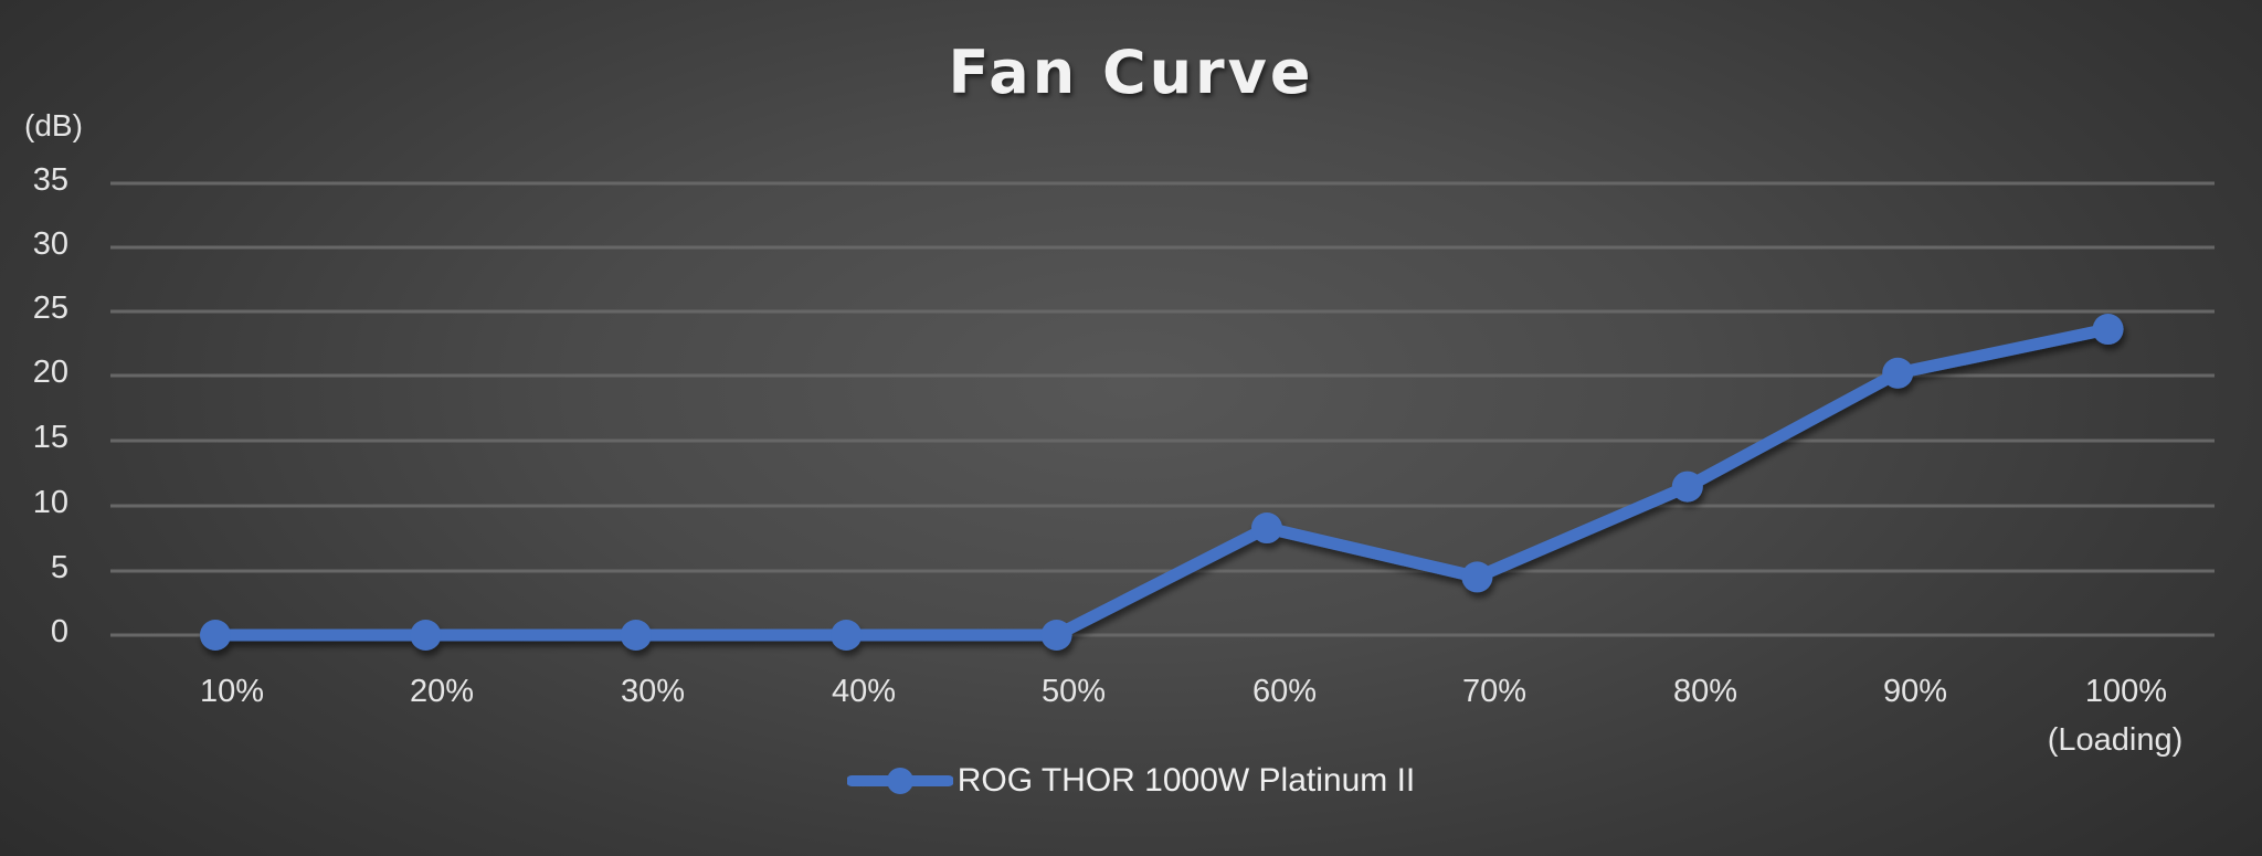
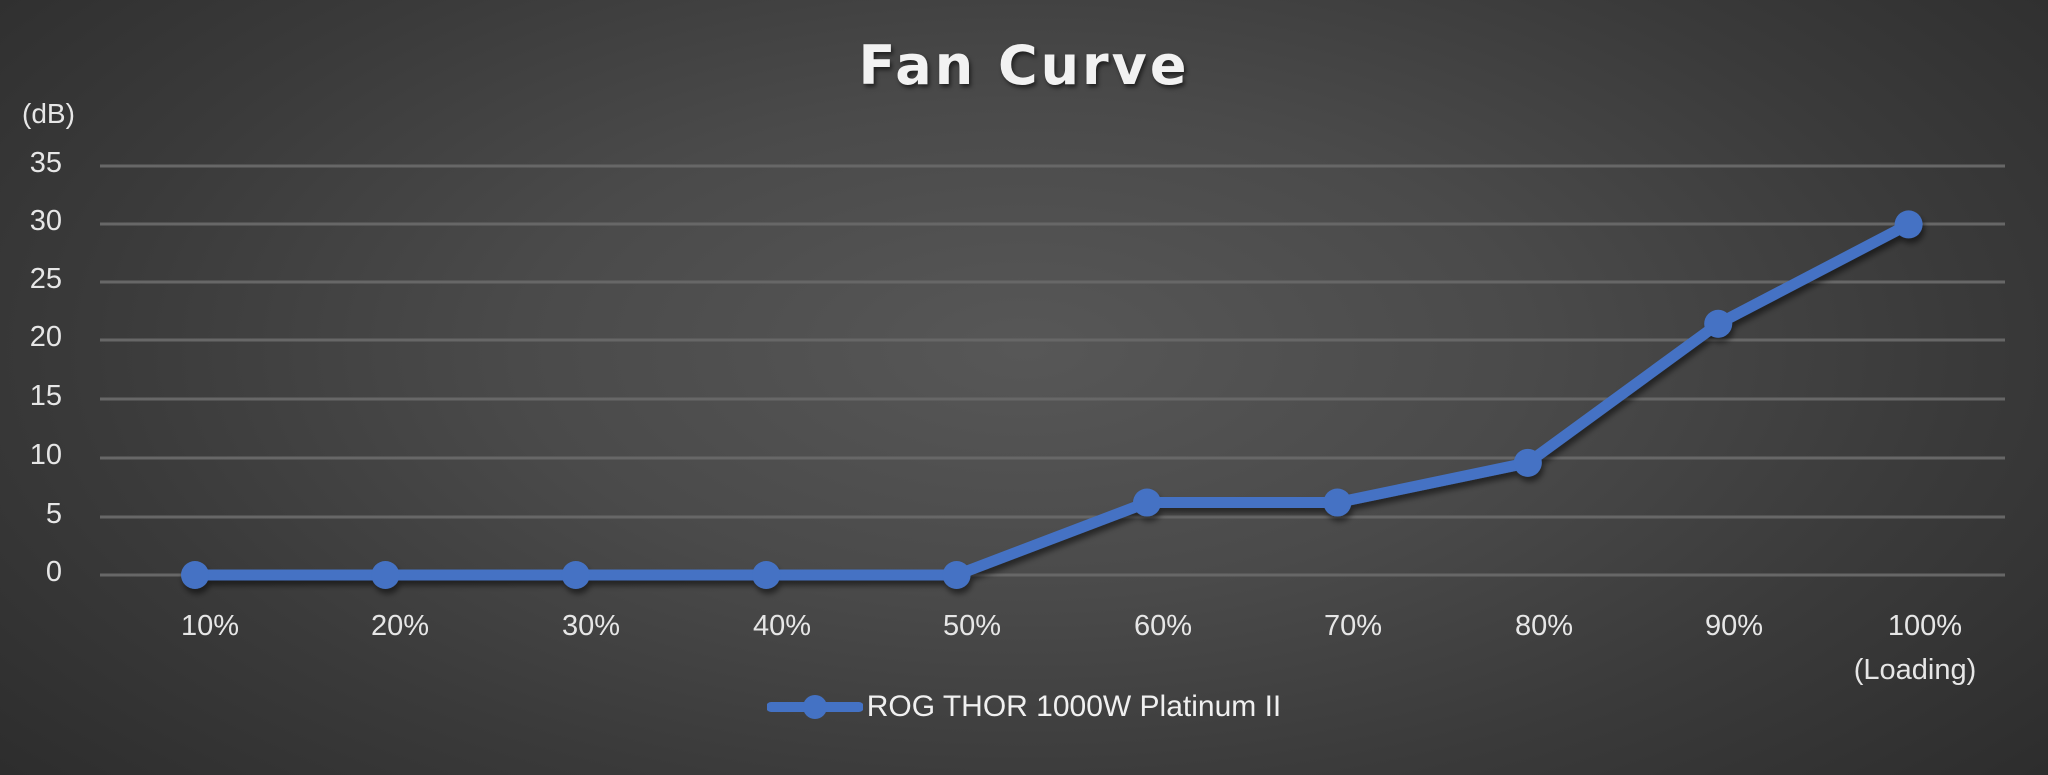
60%: 8.3 -> 6.2
70%: 4.5 -> 6.2
80%: 11.5 -> 9.6
90%: 20.3 -> 21.5
100% (Loading): 23.7 -> 30.0
